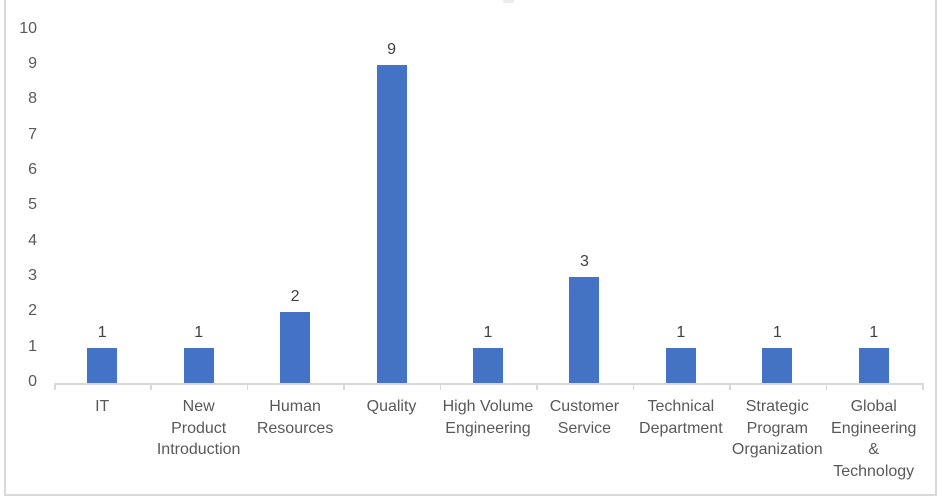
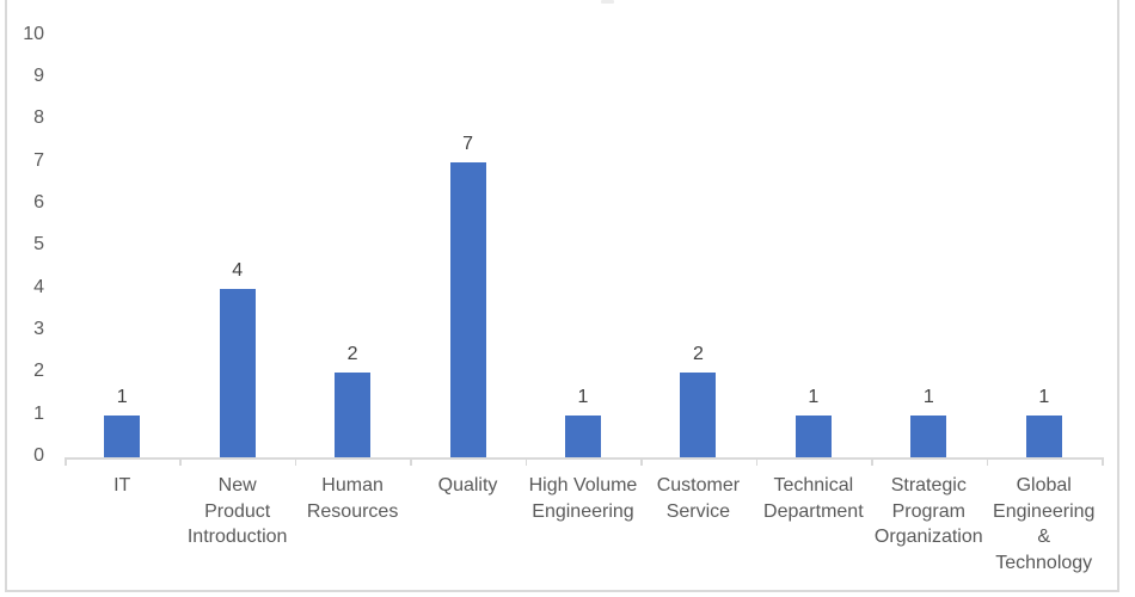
New Product Introduction: 1 -> 4
Quality: 9 -> 7
Customer Service: 3 -> 2
